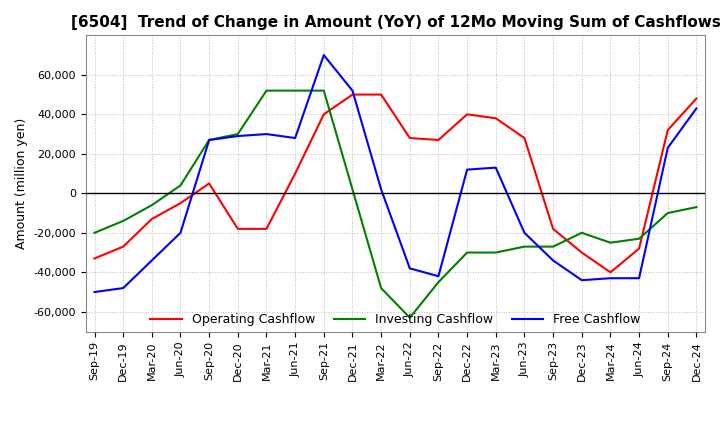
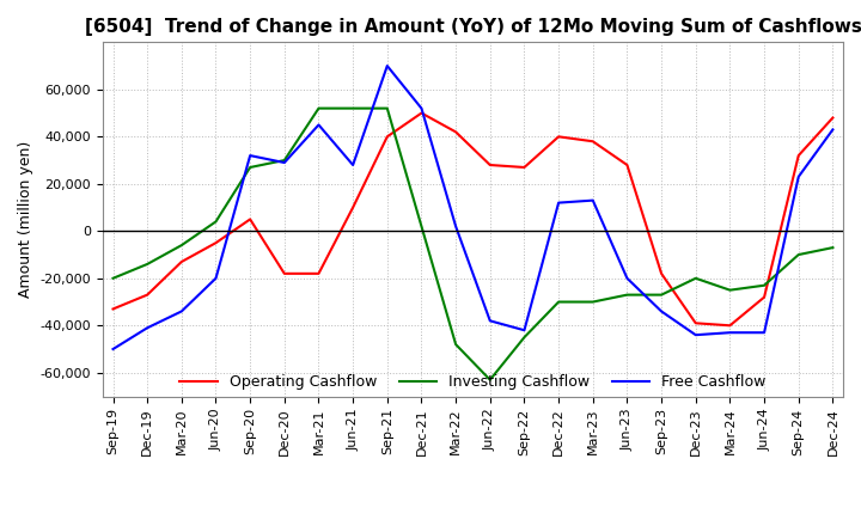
Free Cashflow/Dec-19: -48,000 -> -41,000
Free Cashflow/Sep-20: 27,000 -> 32,000
Free Cashflow/Mar-21: 30,000 -> 45,000
Operating Cashflow/Mar-22: 50,000 -> 42,000
Operating Cashflow/Dec-23: -30,000 -> -39,000
